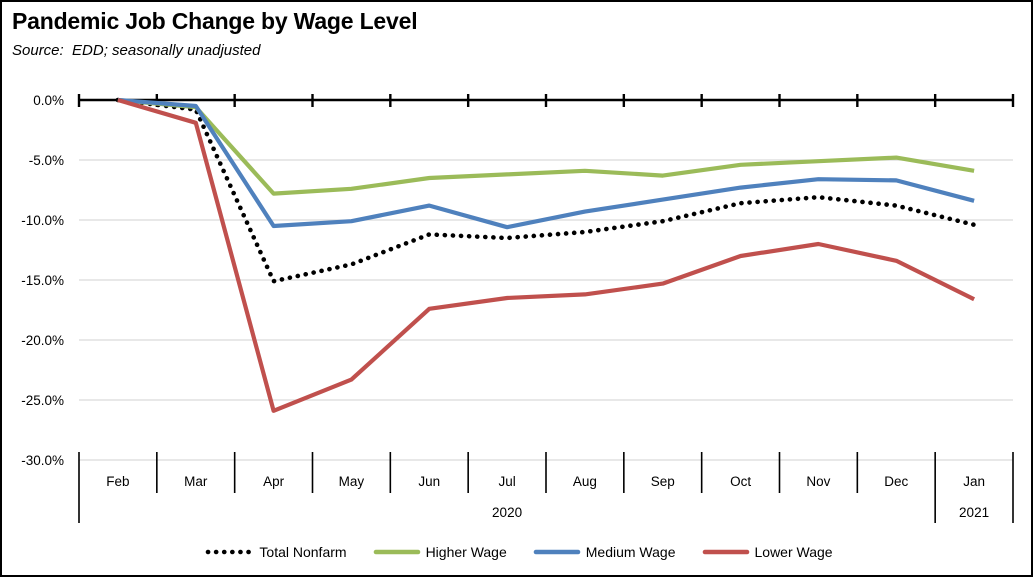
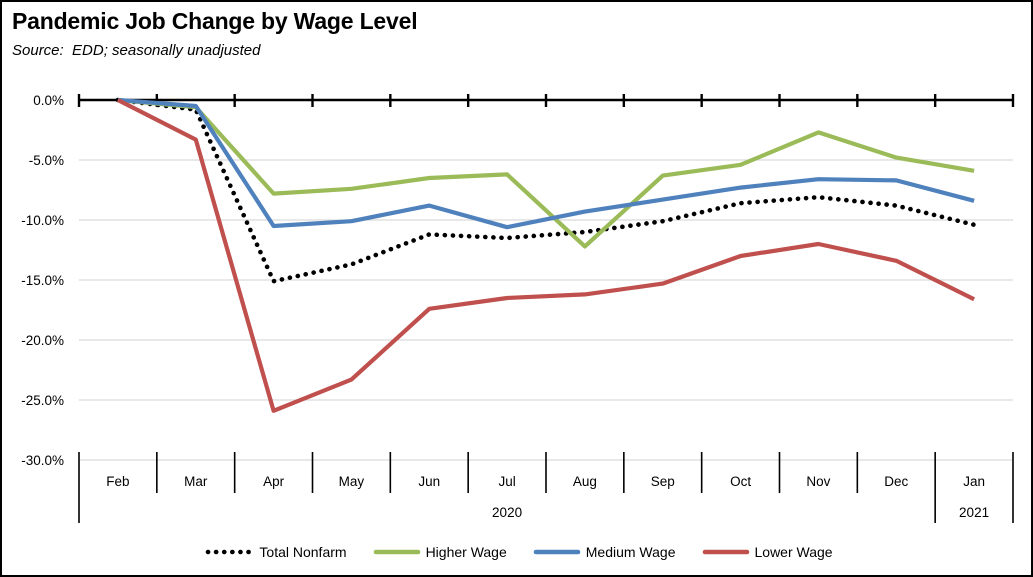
Lower Wage/Mar: -1.9% -> -3.3%
Higher Wage/Aug: -5.9% -> -12.2%
Higher Wage/Nov: -5.1% -> -2.7%
